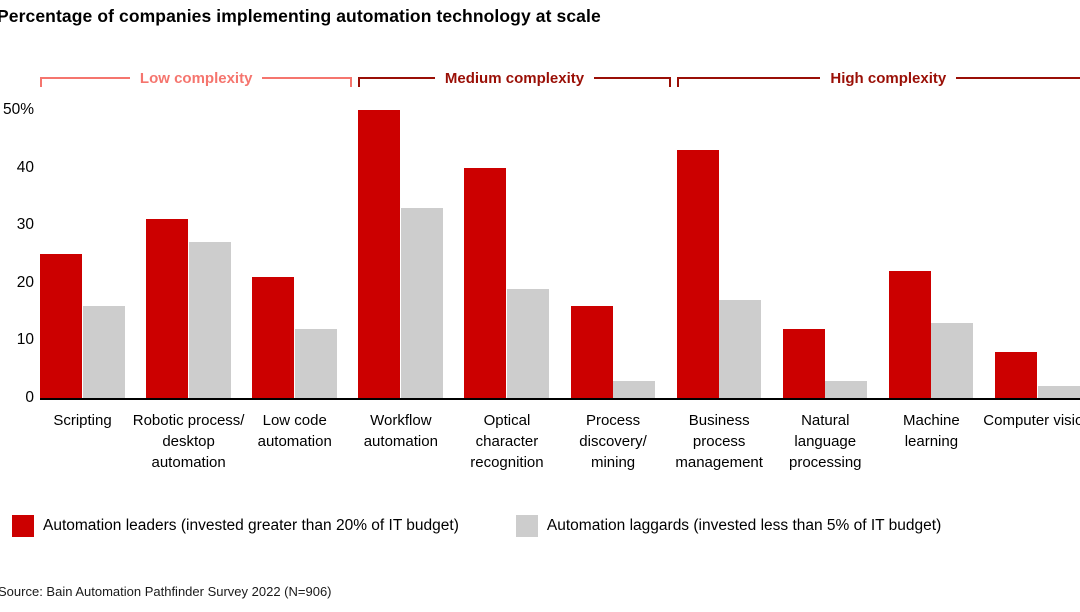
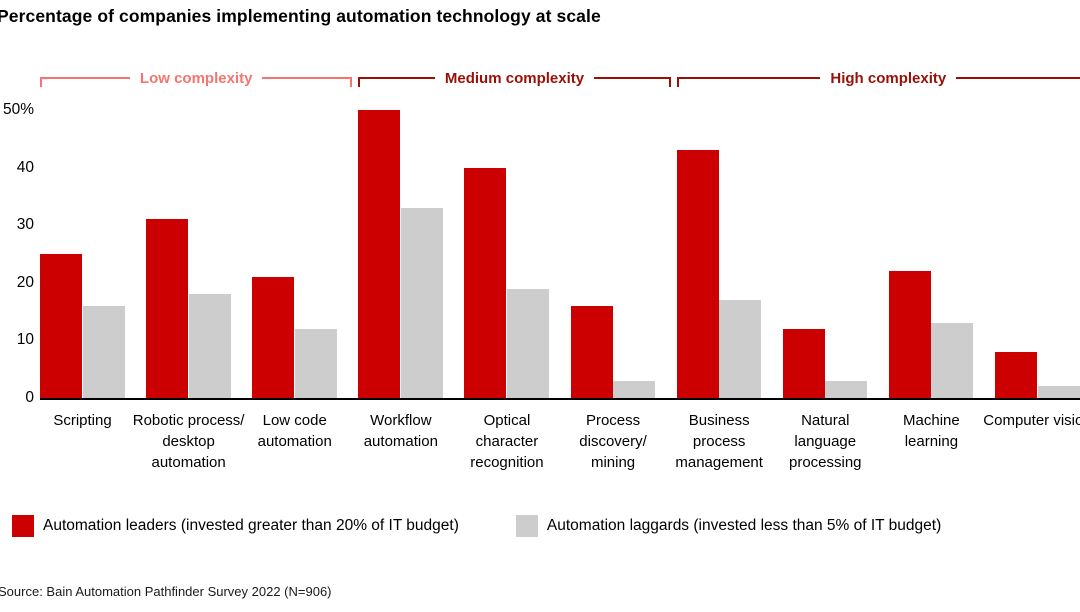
Automation laggards (invested less than 5% of IT budget)/Robotic process/ desktop automation: 27% -> 18%
